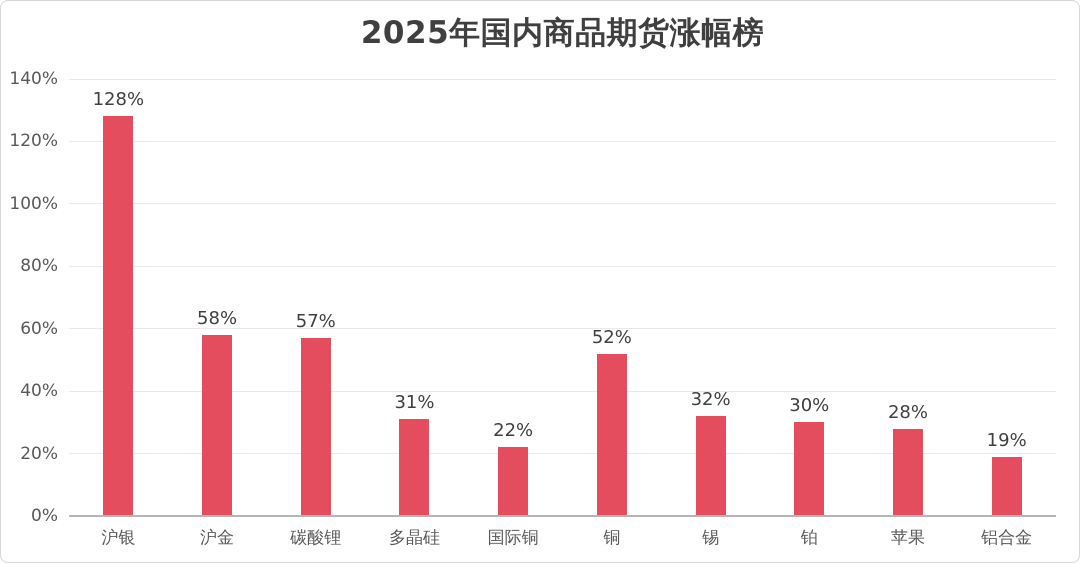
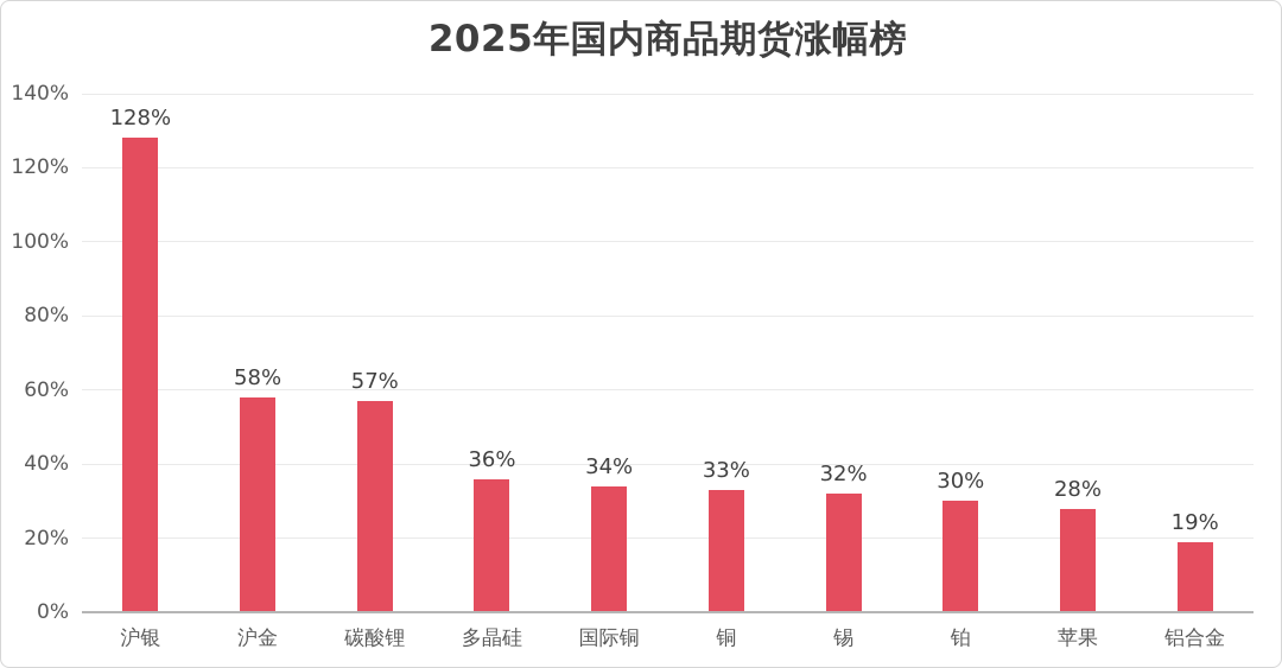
多晶硅: 31% -> 36%
国际铜: 22% -> 34%
铜: 52% -> 33%
